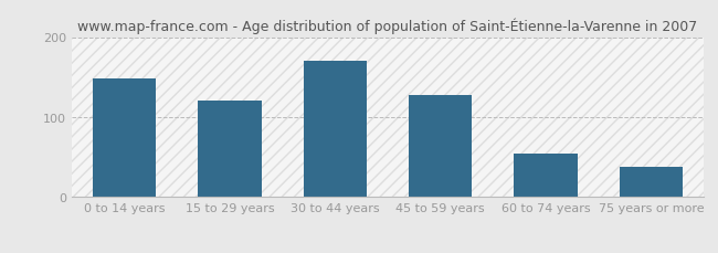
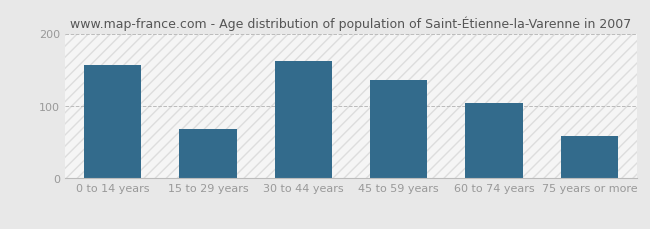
0 to 14 years: 148 -> 156
15 to 29 years: 120 -> 68
30 to 44 years: 170 -> 162
45 to 59 years: 128 -> 136
60 to 74 years: 55 -> 104
75 years or more: 38 -> 58
